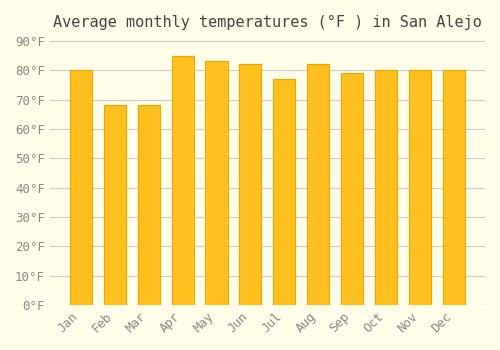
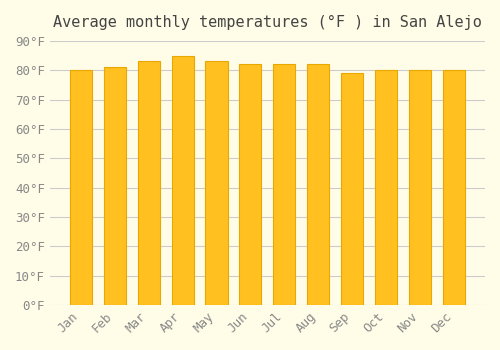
Feb: 68°F -> 81°F
Mar: 68°F -> 83°F
Jul: 77°F -> 82°F
